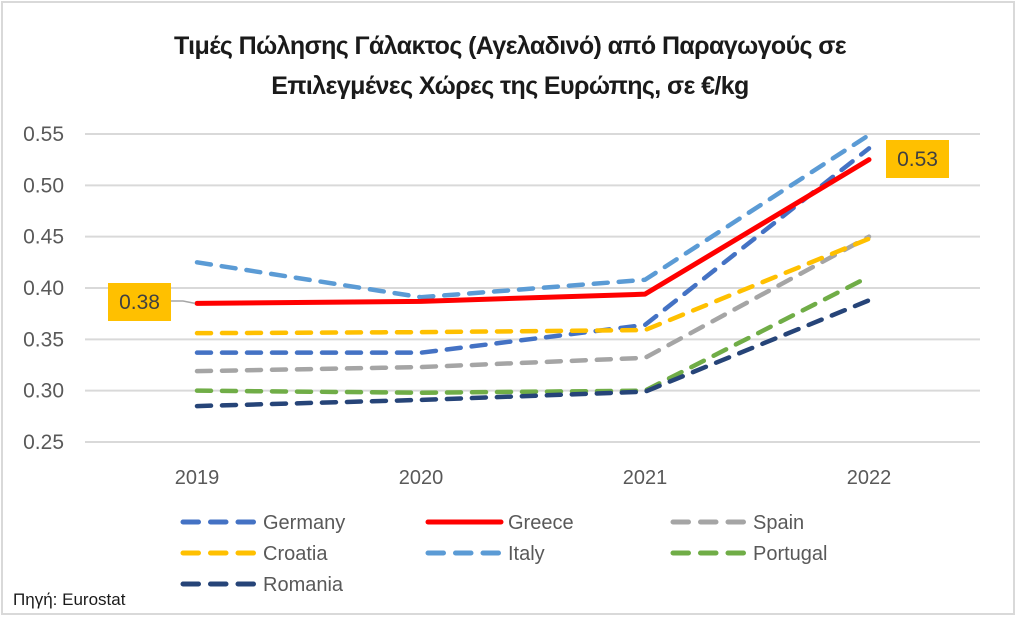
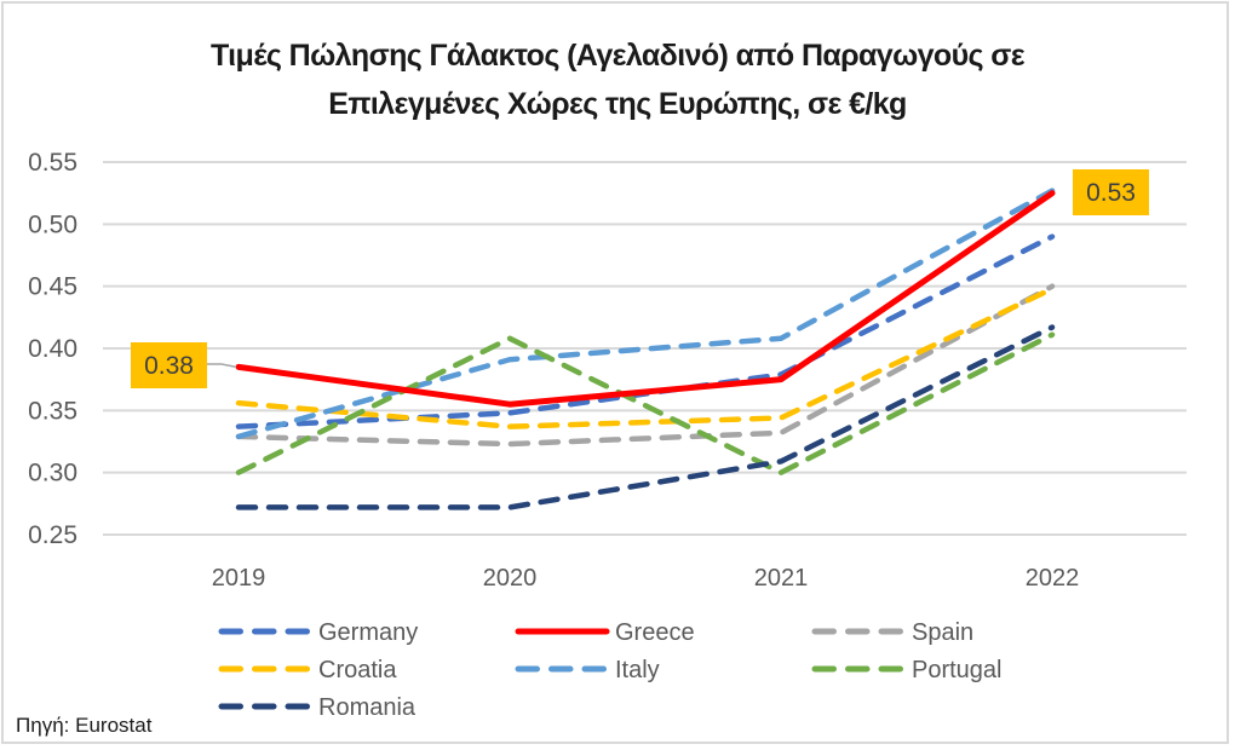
Spain/2019: 0.319 -> 0.329
Italy/2019: 0.425 -> 0.329
Romania/2019: 0.285 -> 0.272
Germany/2020: 0.337 -> 0.348
Greece/2020: 0.387 -> 0.355
Croatia/2020: 0.357 -> 0.337
Portugal/2020: 0.298 -> 0.408
Romania/2020: 0.291 -> 0.272
Germany/2021: 0.364 -> 0.379
Greece/2021: 0.394 -> 0.375
Croatia/2021: 0.359 -> 0.344
Romania/2021: 0.299 -> 0.309
Germany/2022: 0.536 -> 0.490
Italy/2022: 0.549 -> 0.527
Romania/2022: 0.388 -> 0.417
